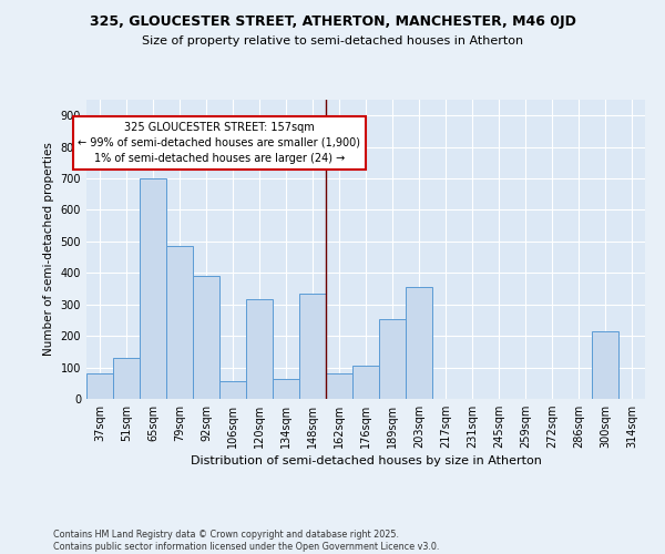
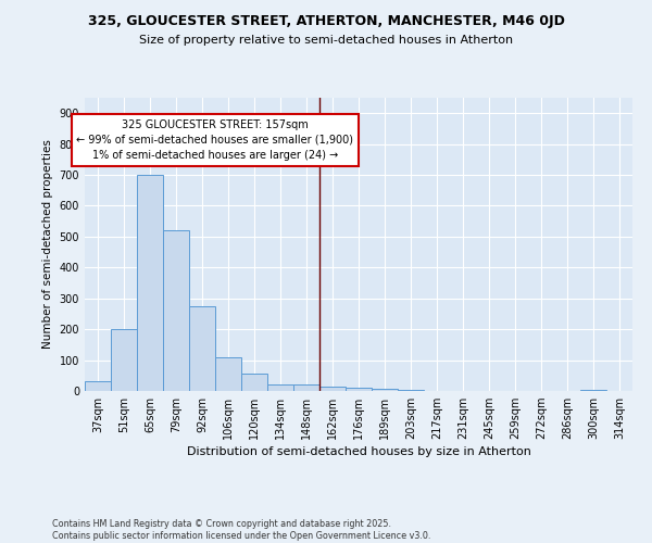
37sqm: 80 -> 30
51sqm: 130 -> 200
79sqm: 485 -> 520
92sqm: 390 -> 275
106sqm: 55 -> 110
120sqm: 315 -> 55
134sqm: 65 -> 22
148sqm: 335 -> 20
162sqm: 80 -> 15
176sqm: 105 -> 10
189sqm: 255 -> 7
203sqm: 355 -> 5
300sqm: 215 -> 5
